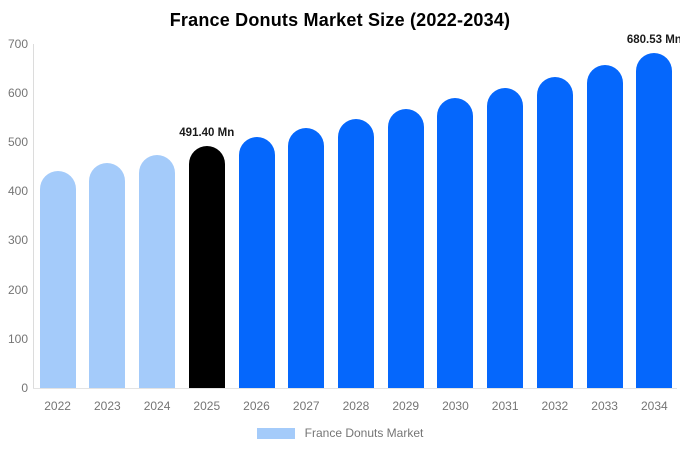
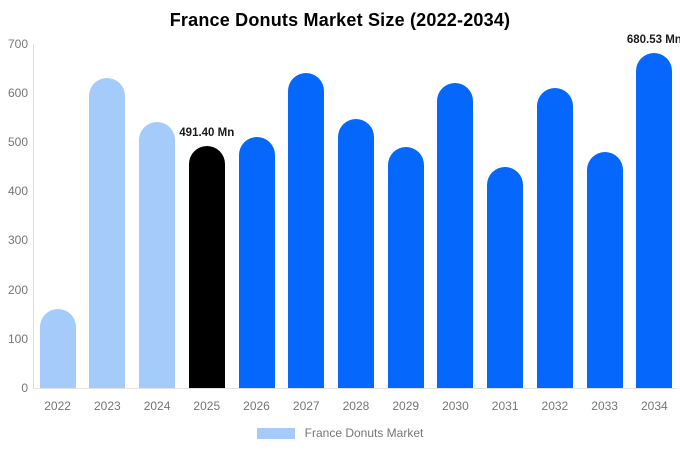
2022: 440 -> 160
2023: 460 -> 630
2024: 470 -> 540
2027: 530 -> 640
2029: 570 -> 490
2030: 590 -> 620
2031: 610 -> 450
2032: 630 -> 610
2033: 660 -> 480
